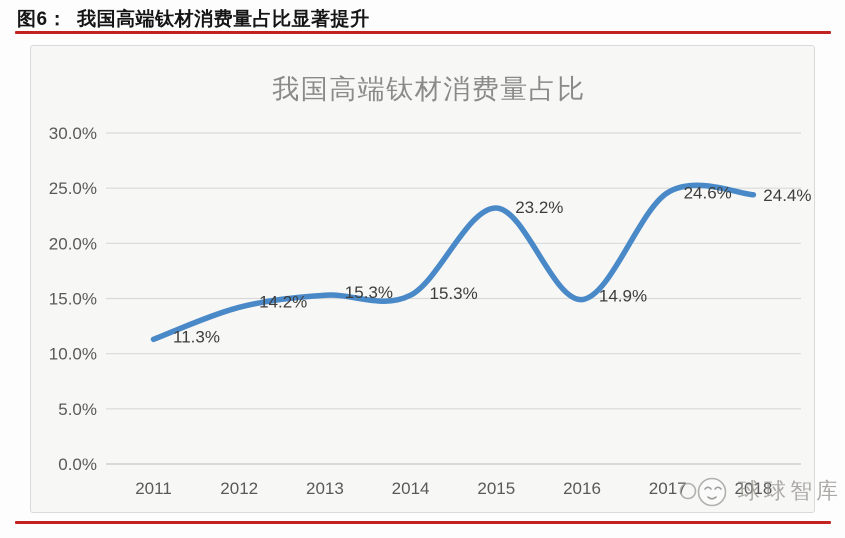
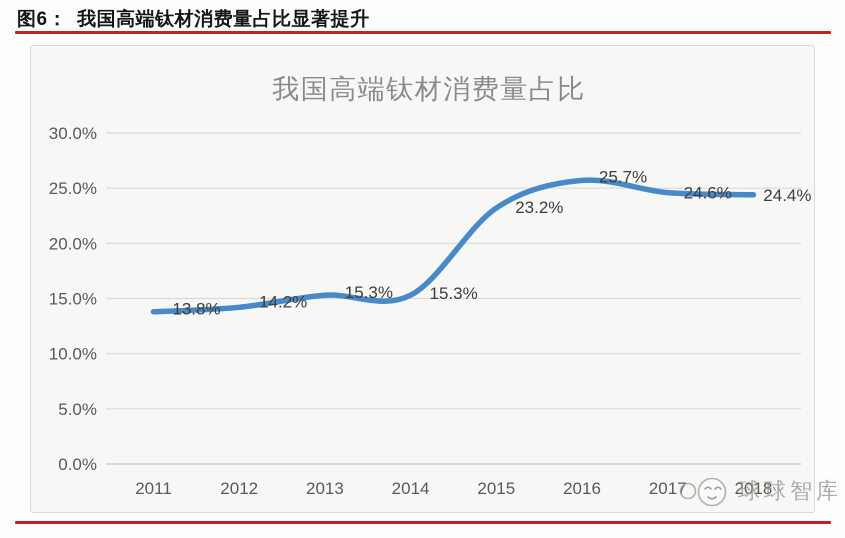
2011: 11.3% -> 13.8%
2016: 14.9% -> 25.7%
